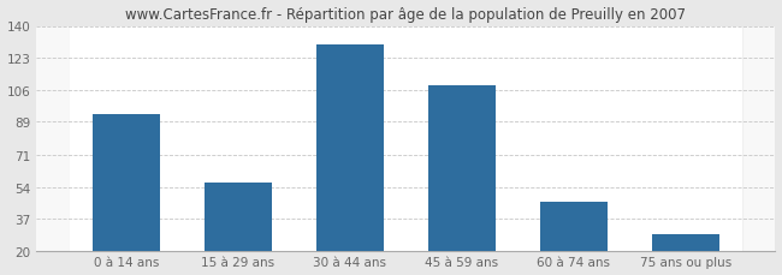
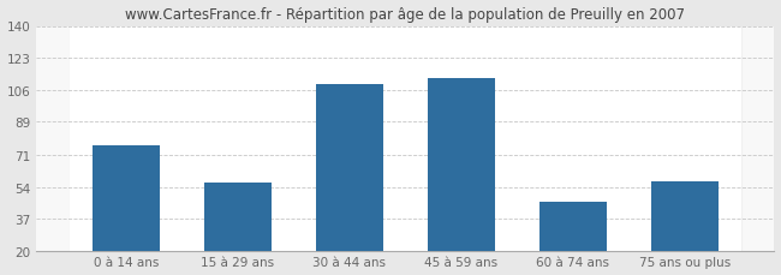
0 à 14 ans: 93 -> 76
30 à 44 ans: 130 -> 109
45 à 59 ans: 108 -> 112
75 ans ou plus: 29 -> 57
